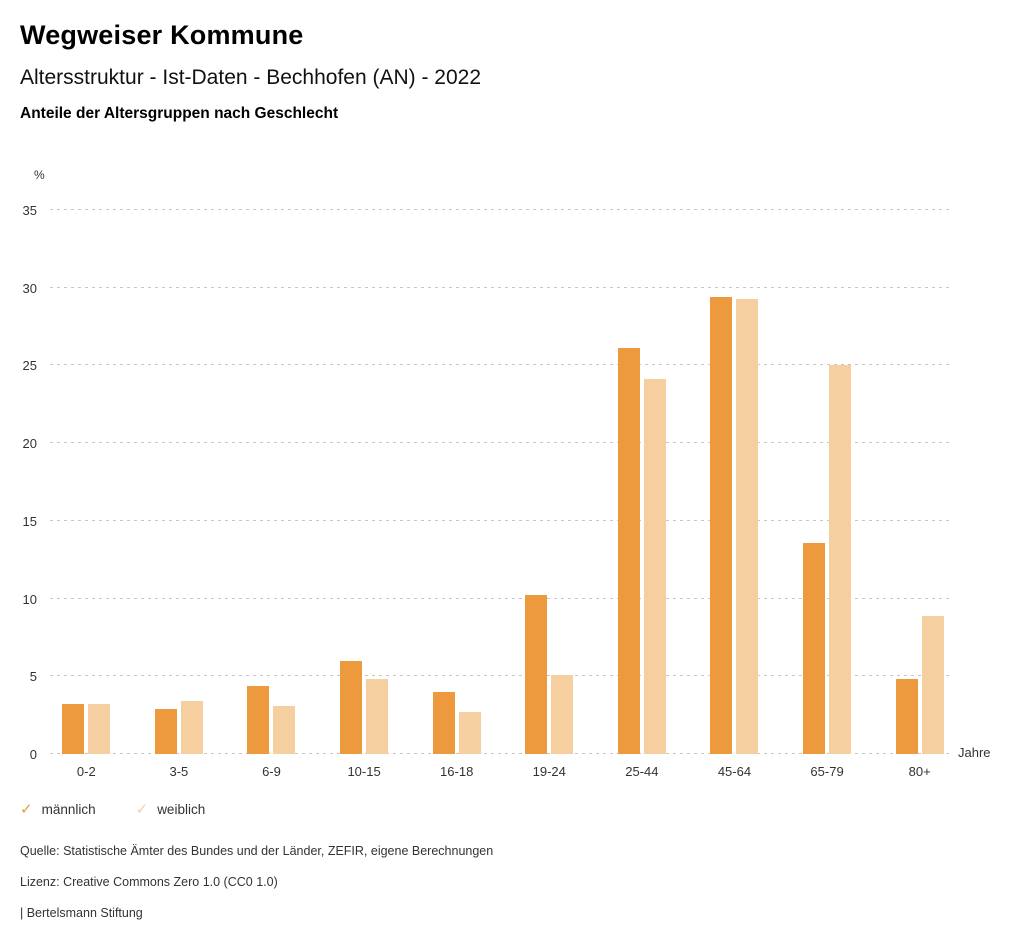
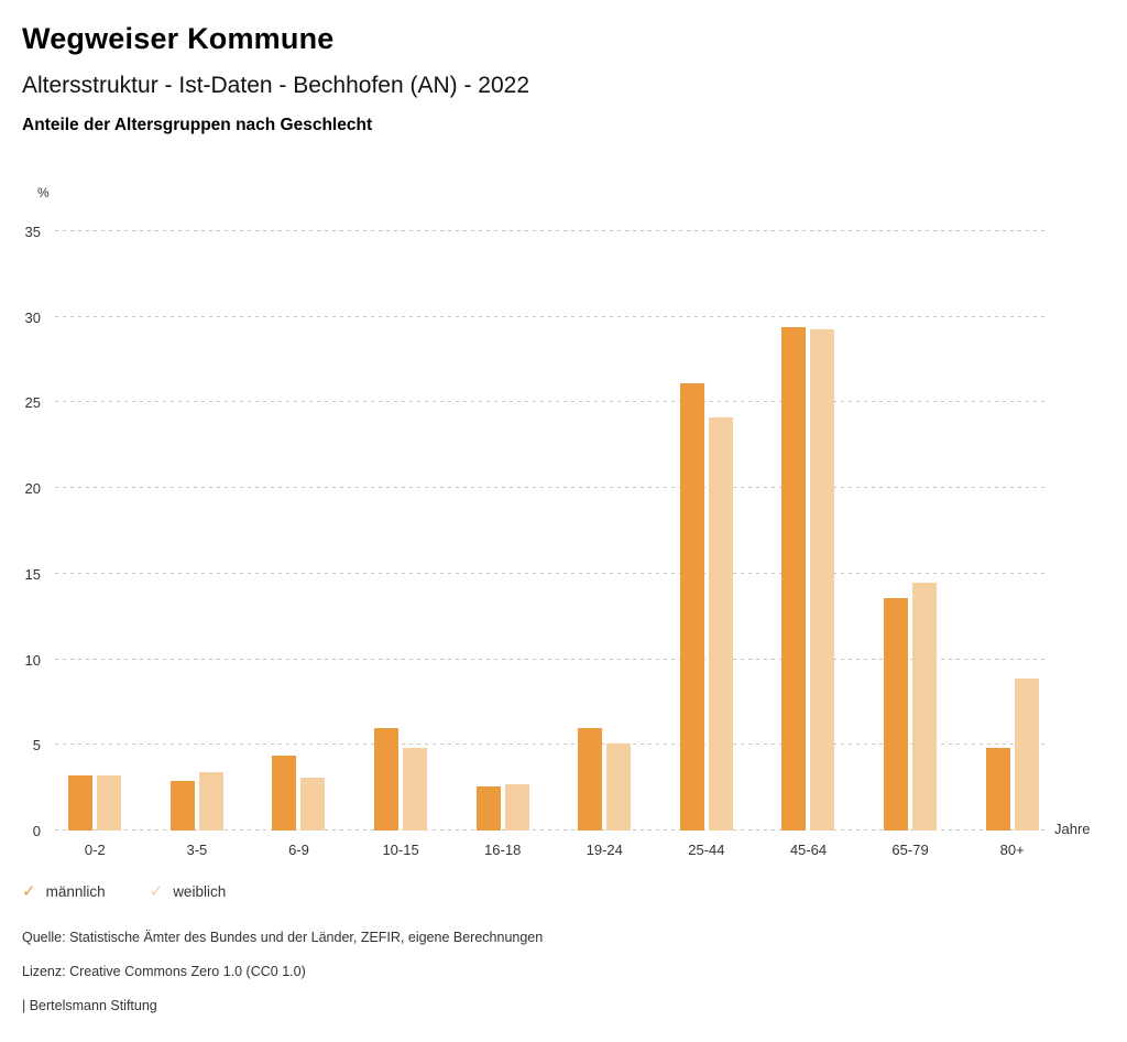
männlich/16-18: 4.0 -> 2.6
männlich/19-24: 10.2 -> 6.0
weiblich/65-79: 25.0 -> 14.5
